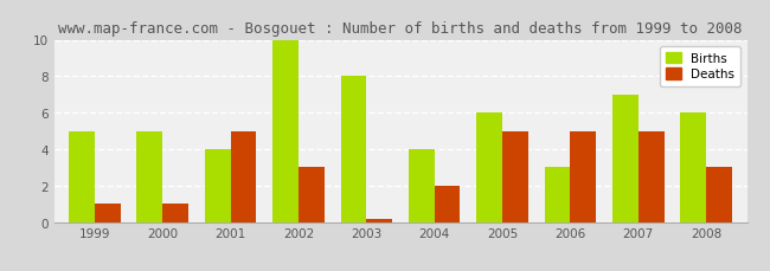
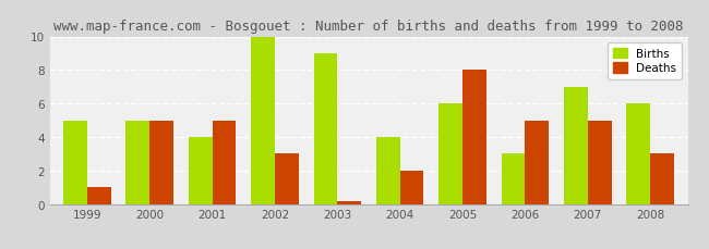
Deaths/2000: 1.0 -> 5.0
Births/2003: 8 -> 9
Deaths/2005: 5.0 -> 8.0
